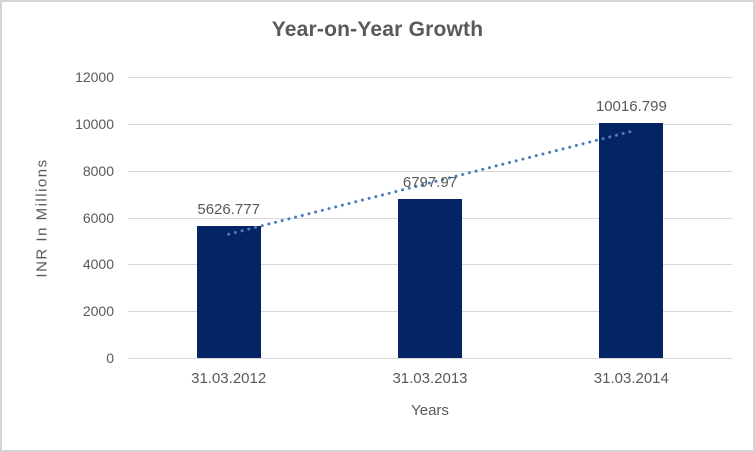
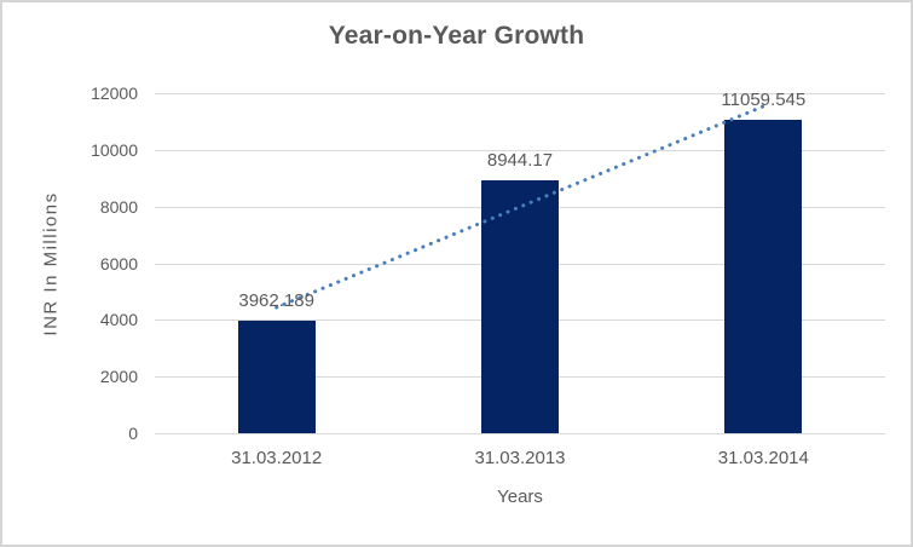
31.03.2012: 5626.777 -> 3962.189
31.03.2013: 6797.97 -> 8944.17
31.03.2014: 10016.799 -> 11059.545
